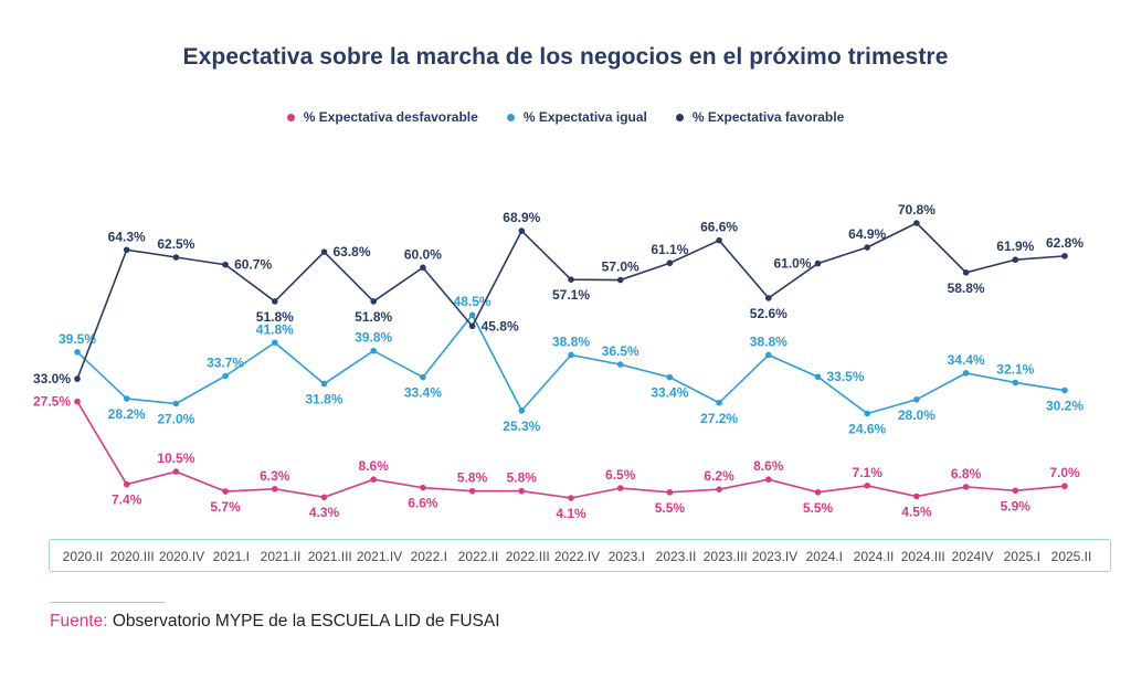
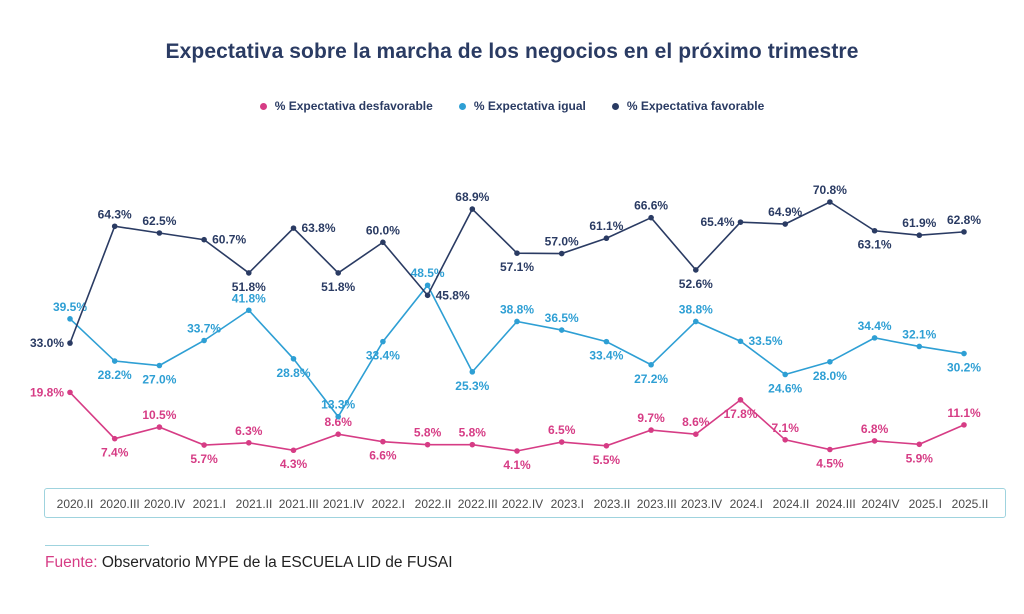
% Expectativa desfavorable/2020.II: 27.5% -> 19.8%
% Expectativa igual/2021.III: 31.8% -> 28.8%
% Expectativa igual/2021.IV: 39.8% -> 13.3%
% Expectativa desfavorable/2023.III: 6.2% -> 9.7%
% Expectativa desfavorable/2024.I: 5.5% -> 17.8%
% Expectativa favorable/2024.I: 61.0% -> 65.4%
% Expectativa favorable/2024IV: 58.8% -> 63.1%
% Expectativa desfavorable/2025.II: 7.0% -> 11.1%
